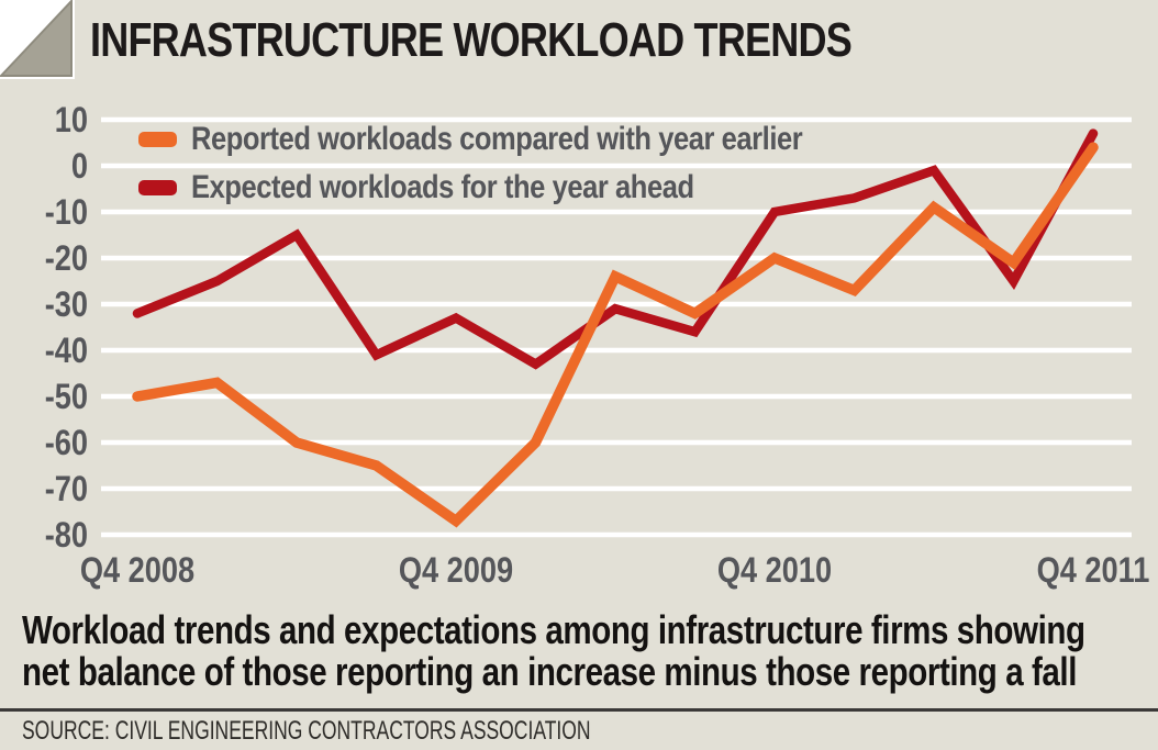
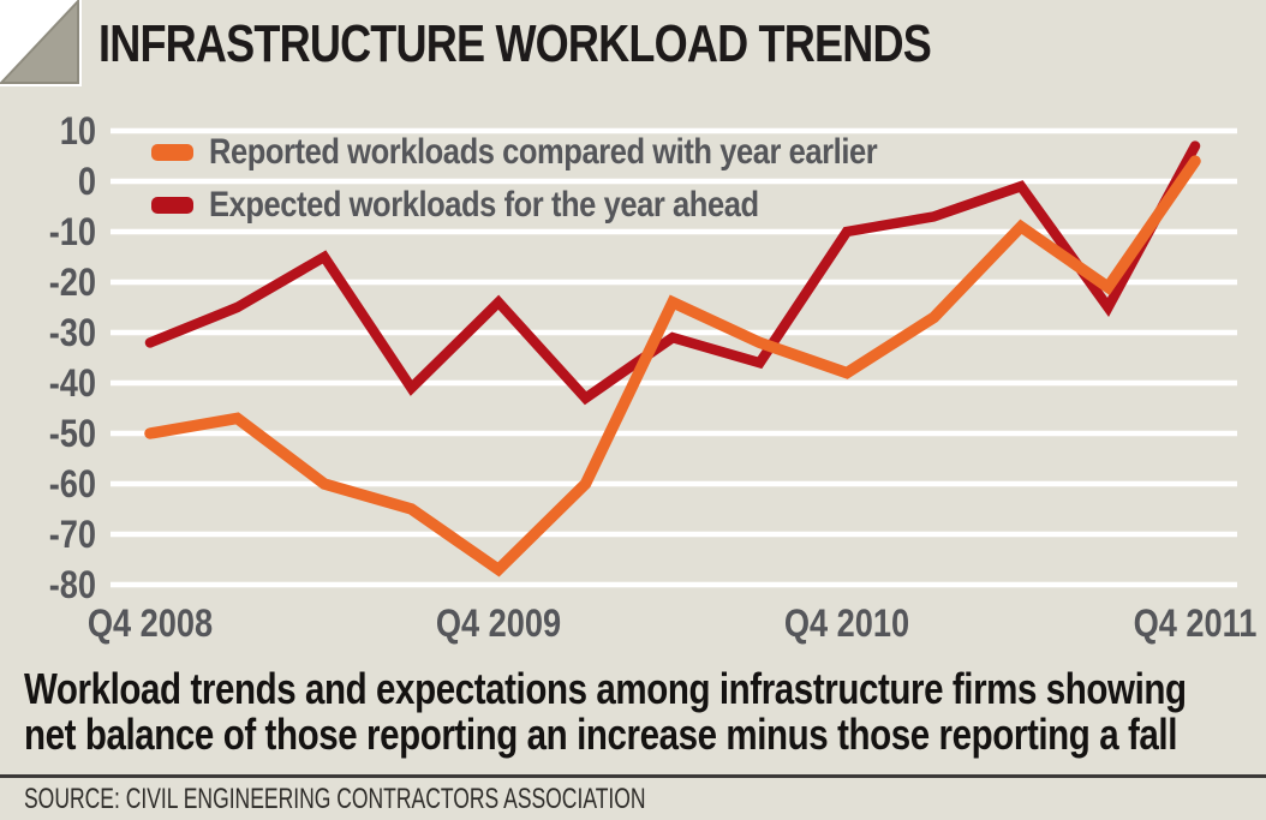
Expected workloads for the year ahead/Q4 2009: -33 -> -24
Reported workloads compared with year earlier/Q4 2010: -20 -> -38
